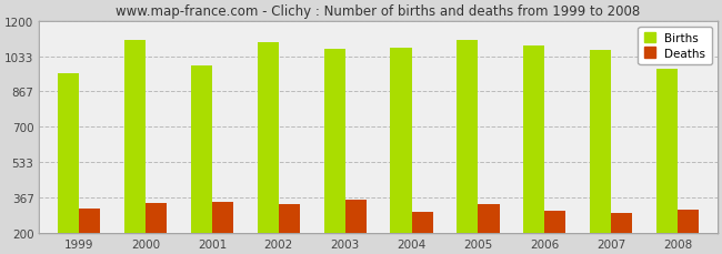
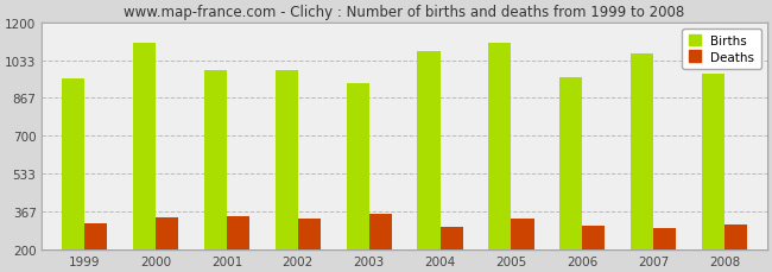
Births/2002: 1100 -> 990
Births/2003: 1070 -> 930
Births/2006: 1080 -> 960
